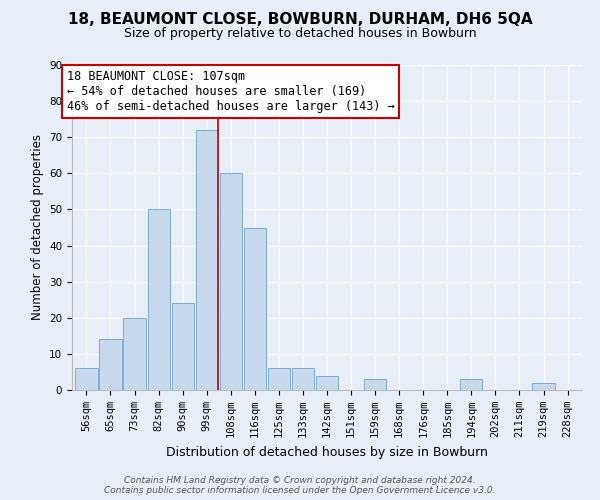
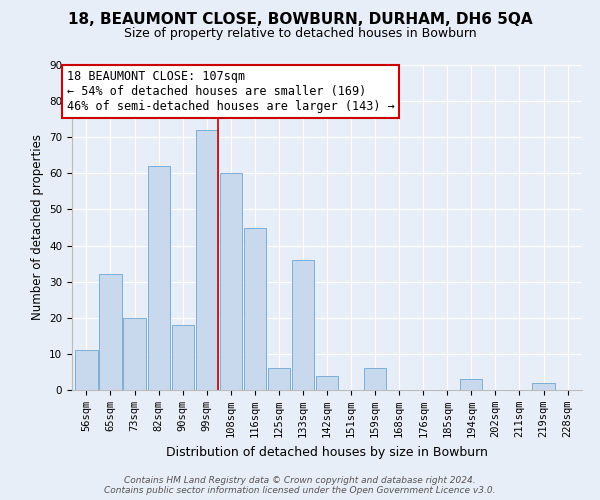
56sqm: 6 -> 11
65sqm: 14 -> 32
82sqm: 50 -> 62
90sqm: 24 -> 18
133sqm: 6 -> 36
159sqm: 3 -> 6
